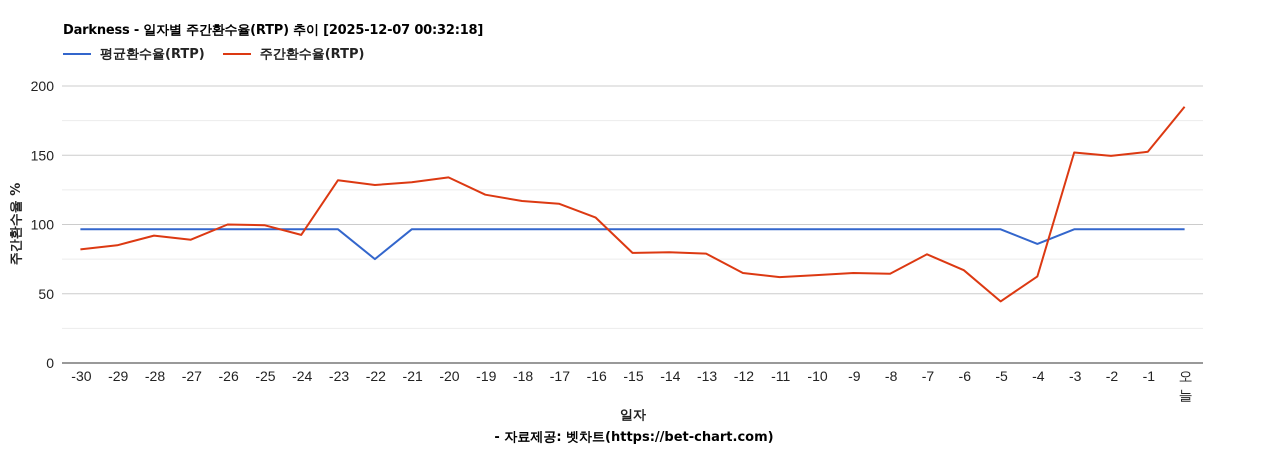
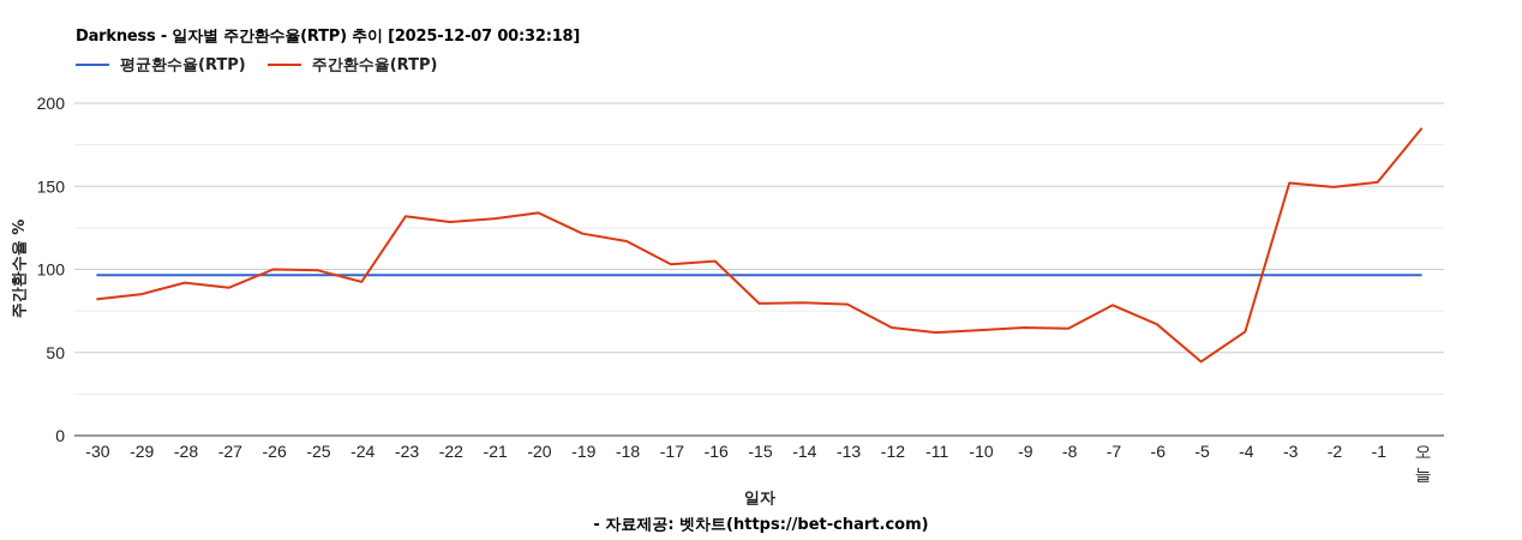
평균환수율(RTP)/-22: 75 -> 96
주간환수율(RTP)/-17: 115 -> 103
평균환수율(RTP)/-4: 86 -> 96
